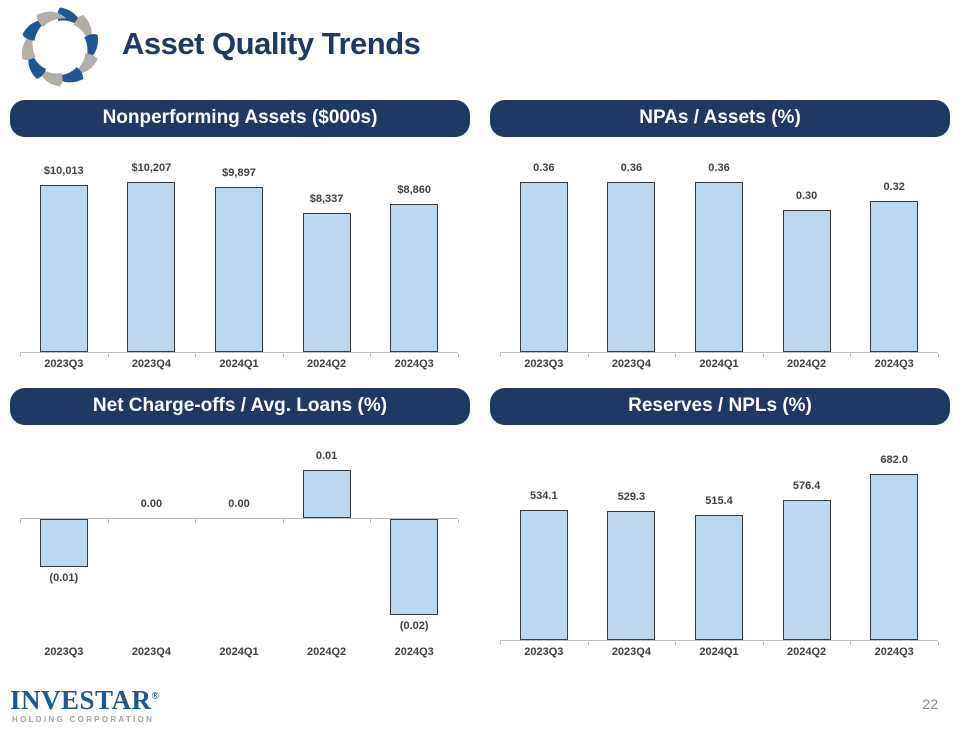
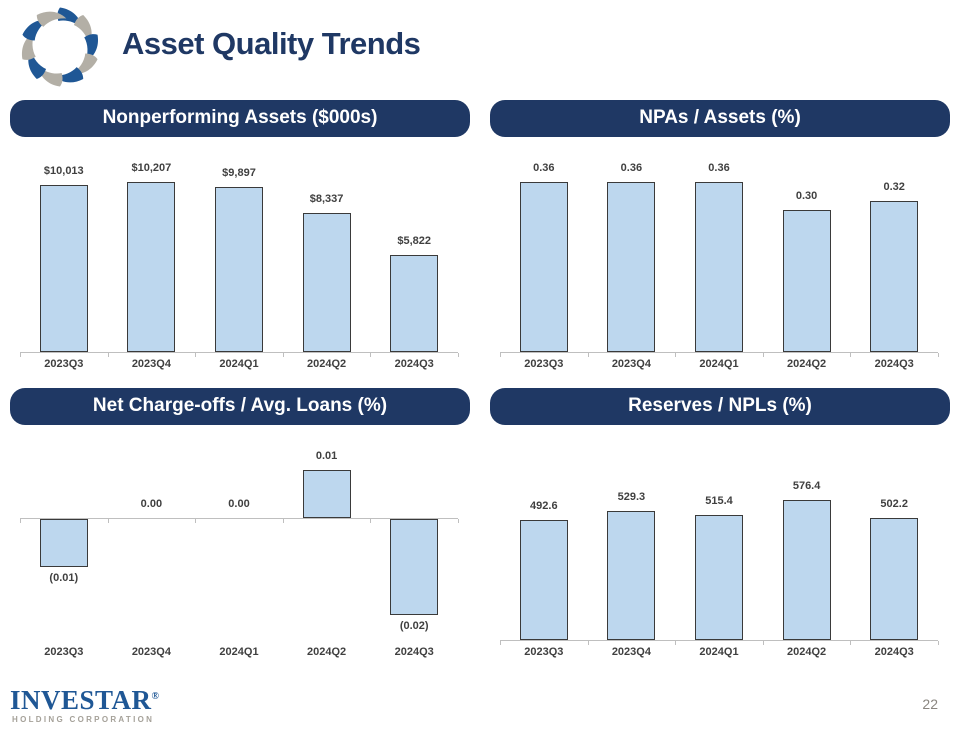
Nonperforming Assets ($000s)/2024Q3: $8,860 -> $5,822
Reserves / NPLs (%)/2023Q3: 534.1 -> 492.6
Reserves / NPLs (%)/2024Q3: 682.0 -> 502.2
